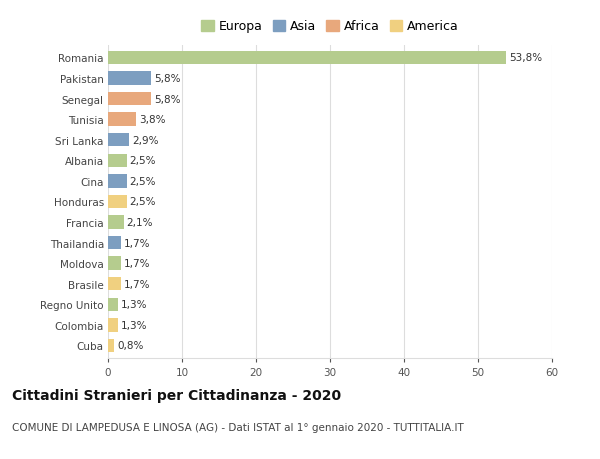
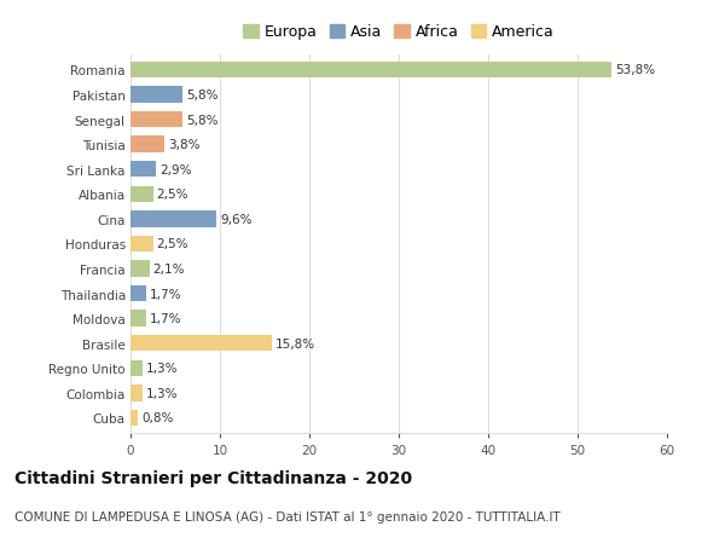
Cina: 2,5% -> 9,6%
Brasile: 1,7% -> 15,8%
